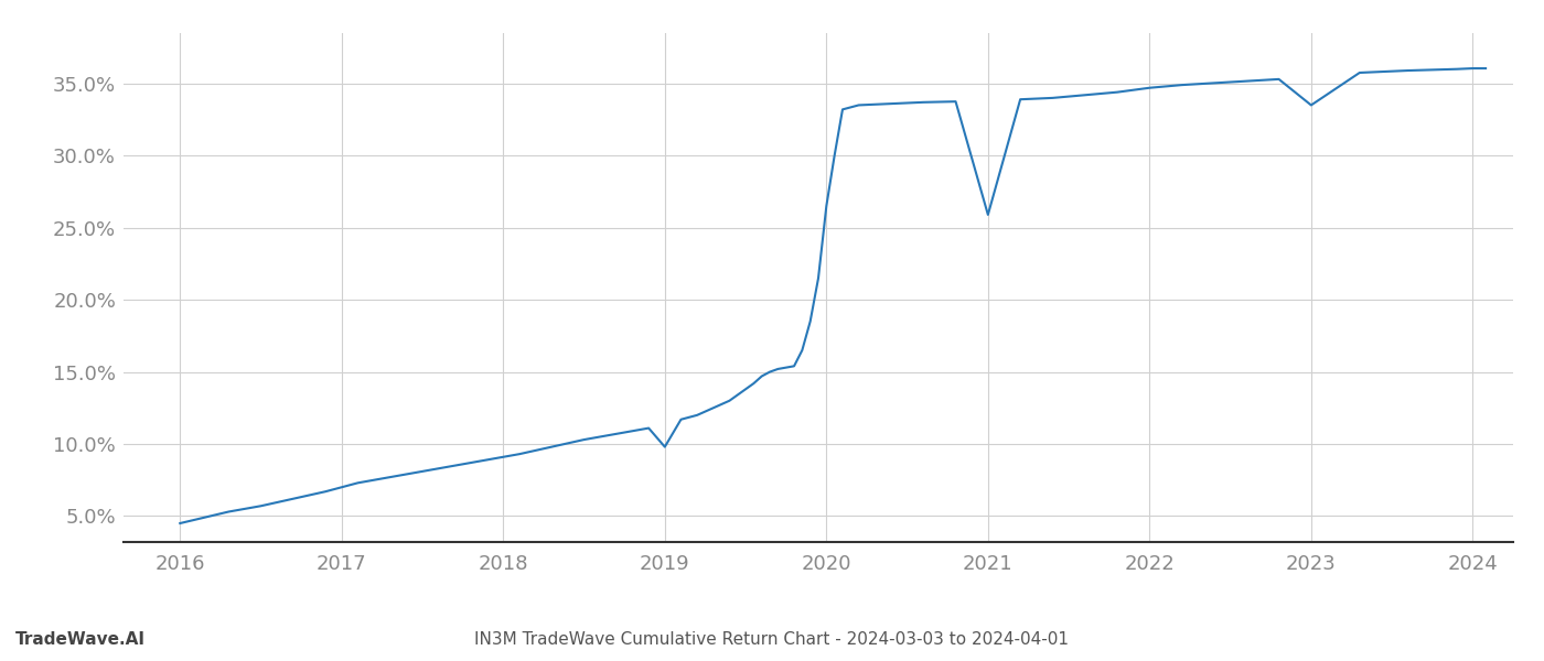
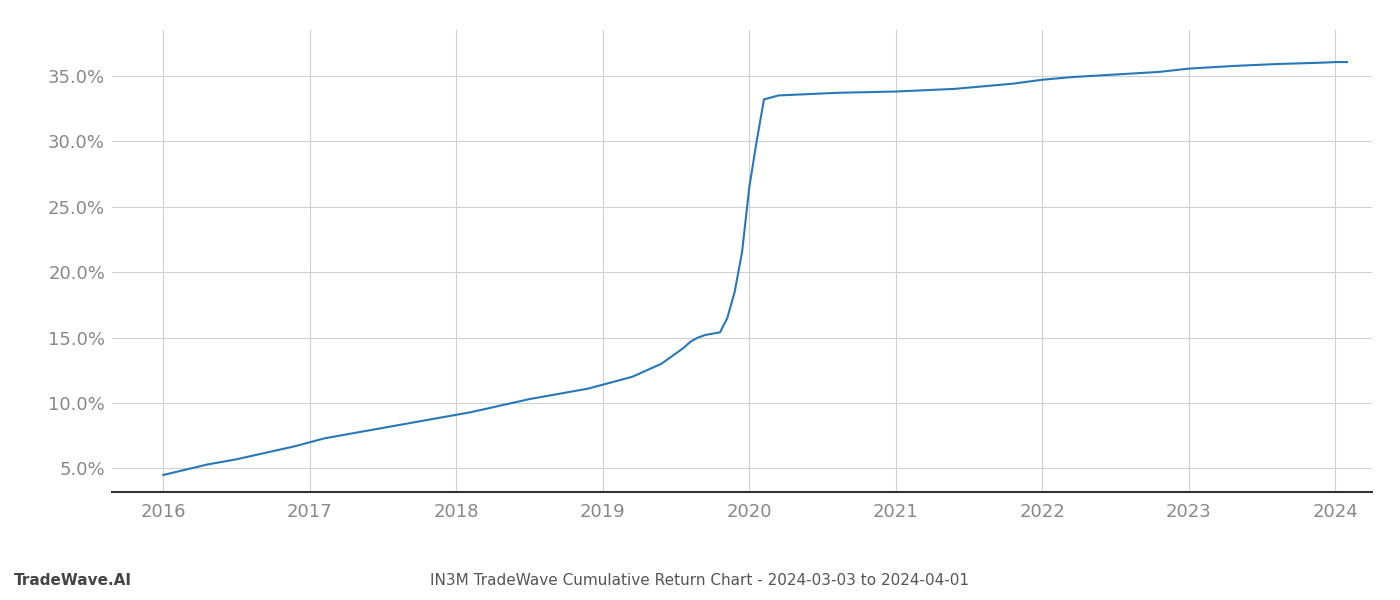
2019: 9.8% -> 11.4%
2021: 25.9% -> 33.8%
2023: 33.5% -> 35.5%
